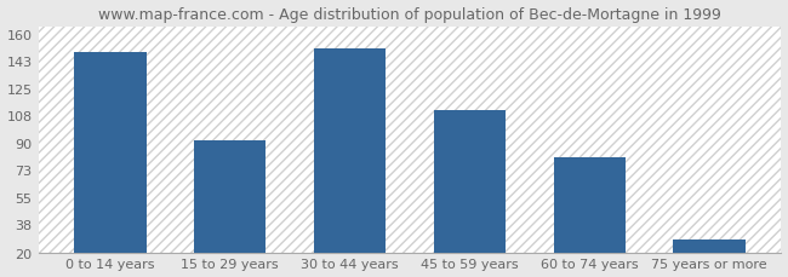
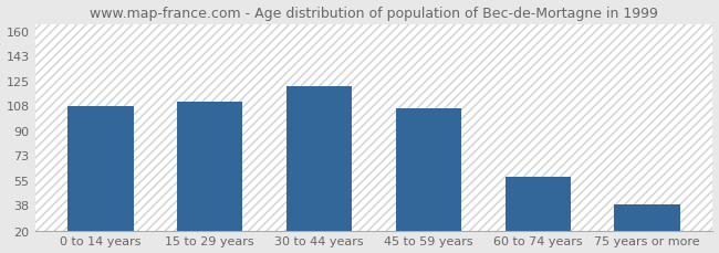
0 to 14 years: 148 -> 107
15 to 29 years: 92 -> 110
30 to 44 years: 151 -> 121
45 to 59 years: 111 -> 106
60 to 74 years: 81 -> 58
75 years or more: 28 -> 38
